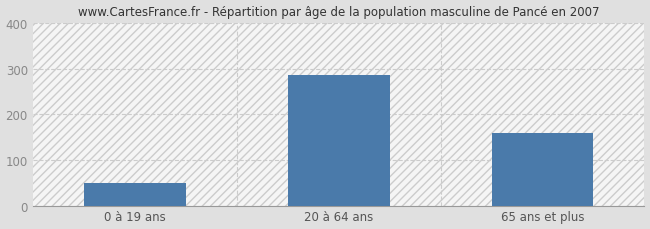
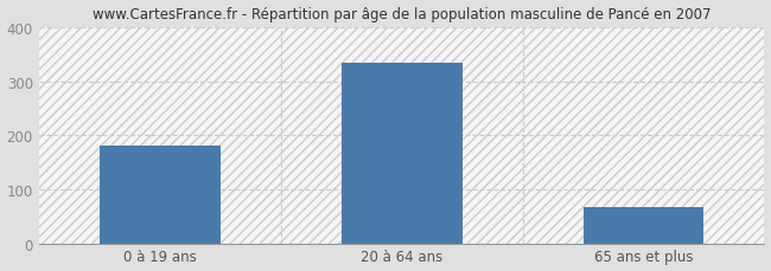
0 à 19 ans: 50 -> 180
20 à 64 ans: 285 -> 335
65 ans et plus: 160 -> 68
